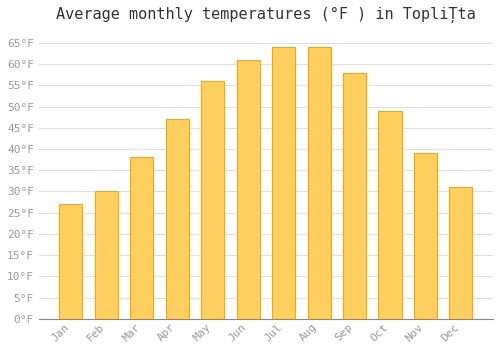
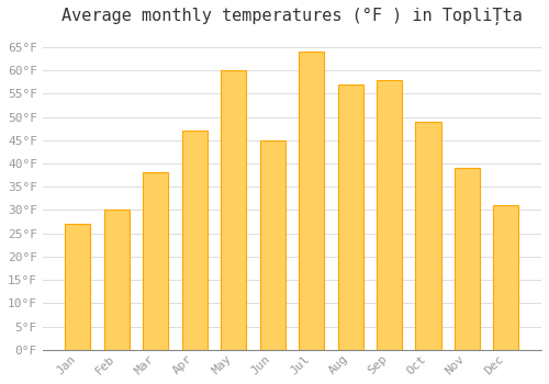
May: 56°F -> 60°F
Jun: 61°F -> 45°F
Aug: 64°F -> 57°F
